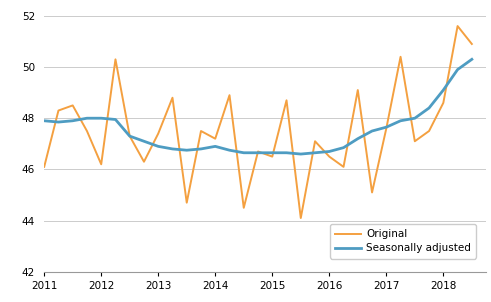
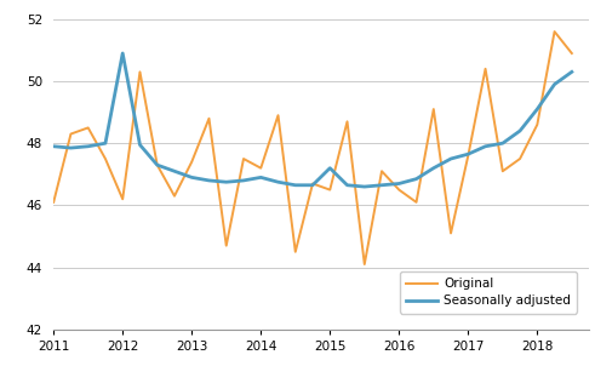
Seasonally adjusted/2012: 48.00 -> 50.90
Seasonally adjusted/2015: 46.65 -> 47.20
